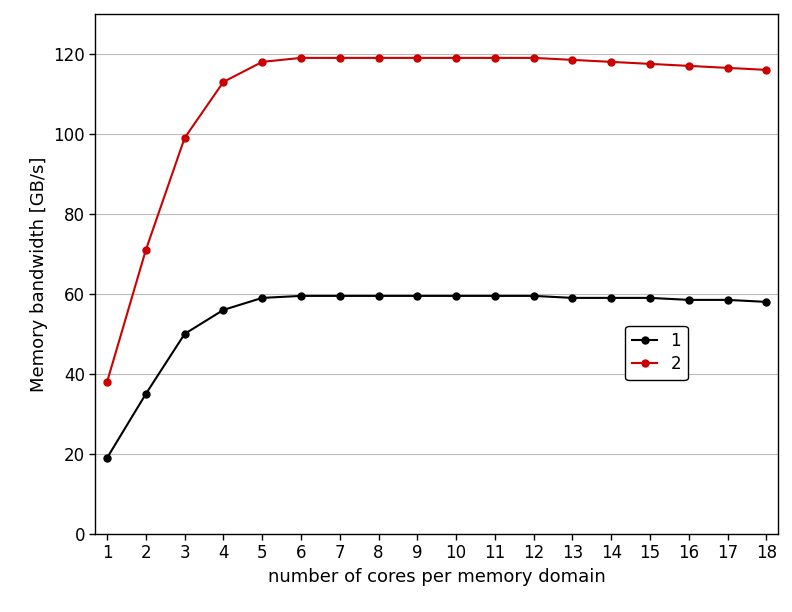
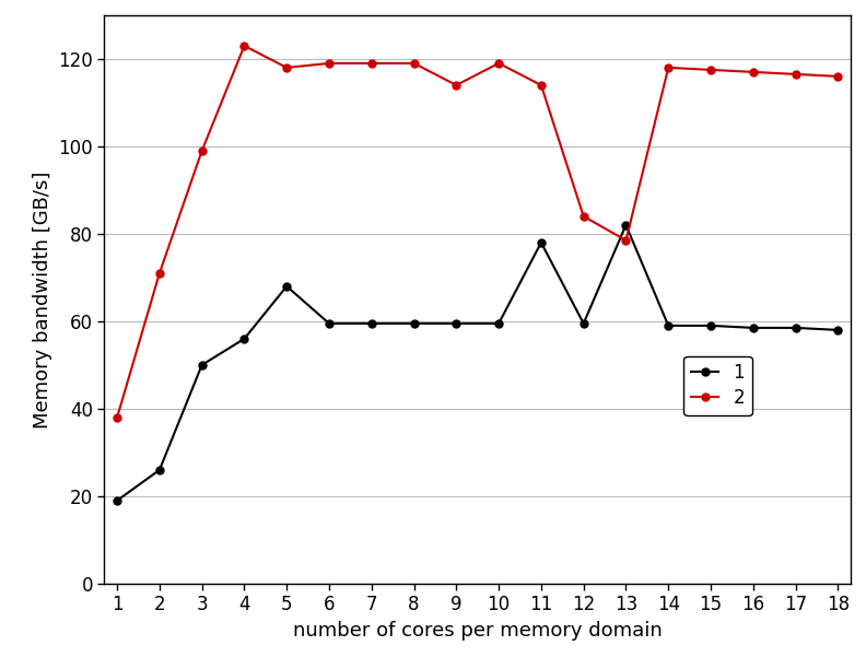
1/2: 35.0 -> 26.0
2/4: 113.0 -> 123.0
1/5: 59.0 -> 68.0
2/9: 119.0 -> 114.0
1/11: 59.5 -> 78.0
2/11: 119.0 -> 114.0
2/12: 119.0 -> 84.0
1/13: 59.0 -> 82.0
2/13: 118.5 -> 78.5
